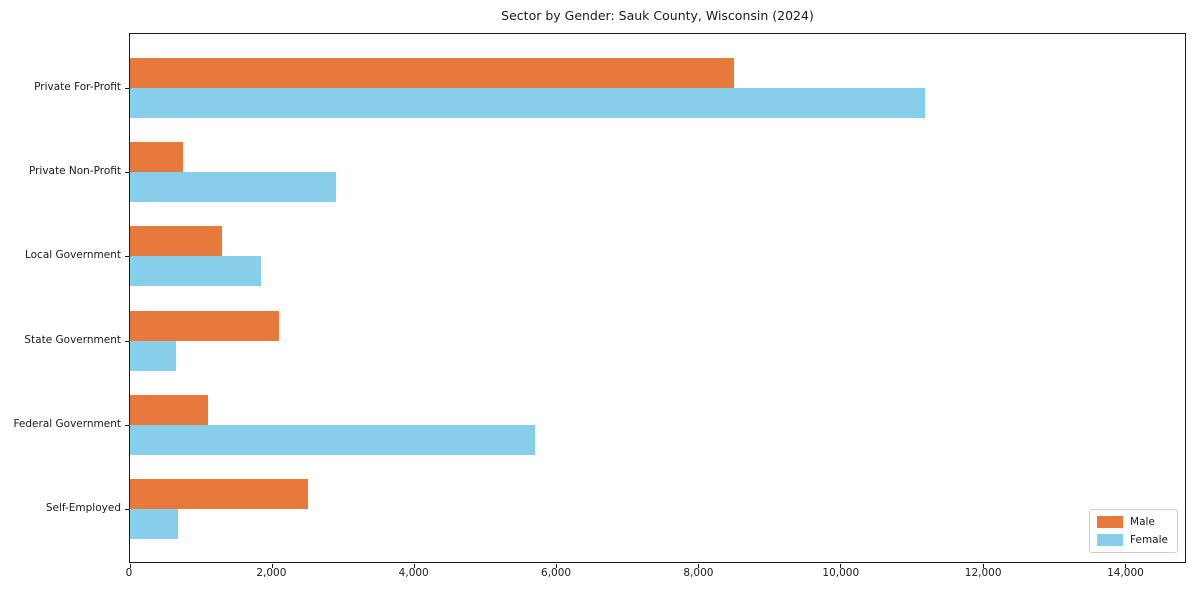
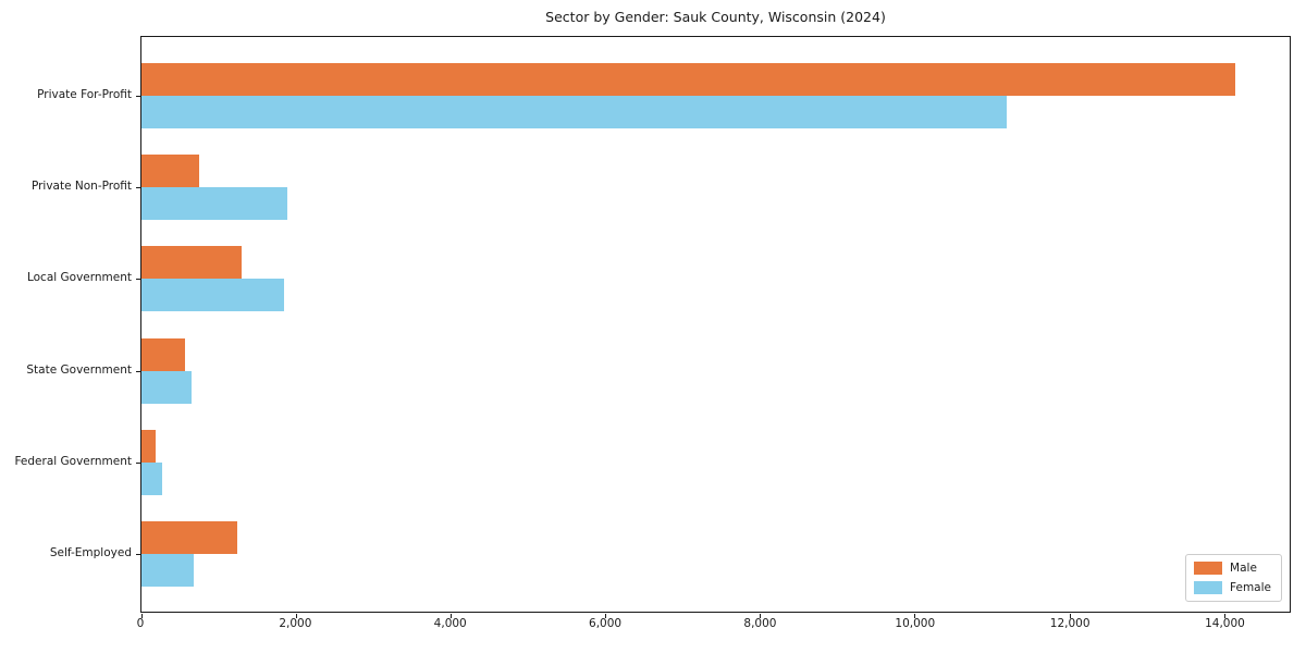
Male/Private For-Profit: 8500 -> 14100
Female/Private Non-Profit: 2900 -> 1900
Male/State Government: 2100 -> 600
Male/Federal Government: 1100 -> 200
Female/Federal Government: 5700 -> 300
Male/Self-Employed: 2500 -> 1200
